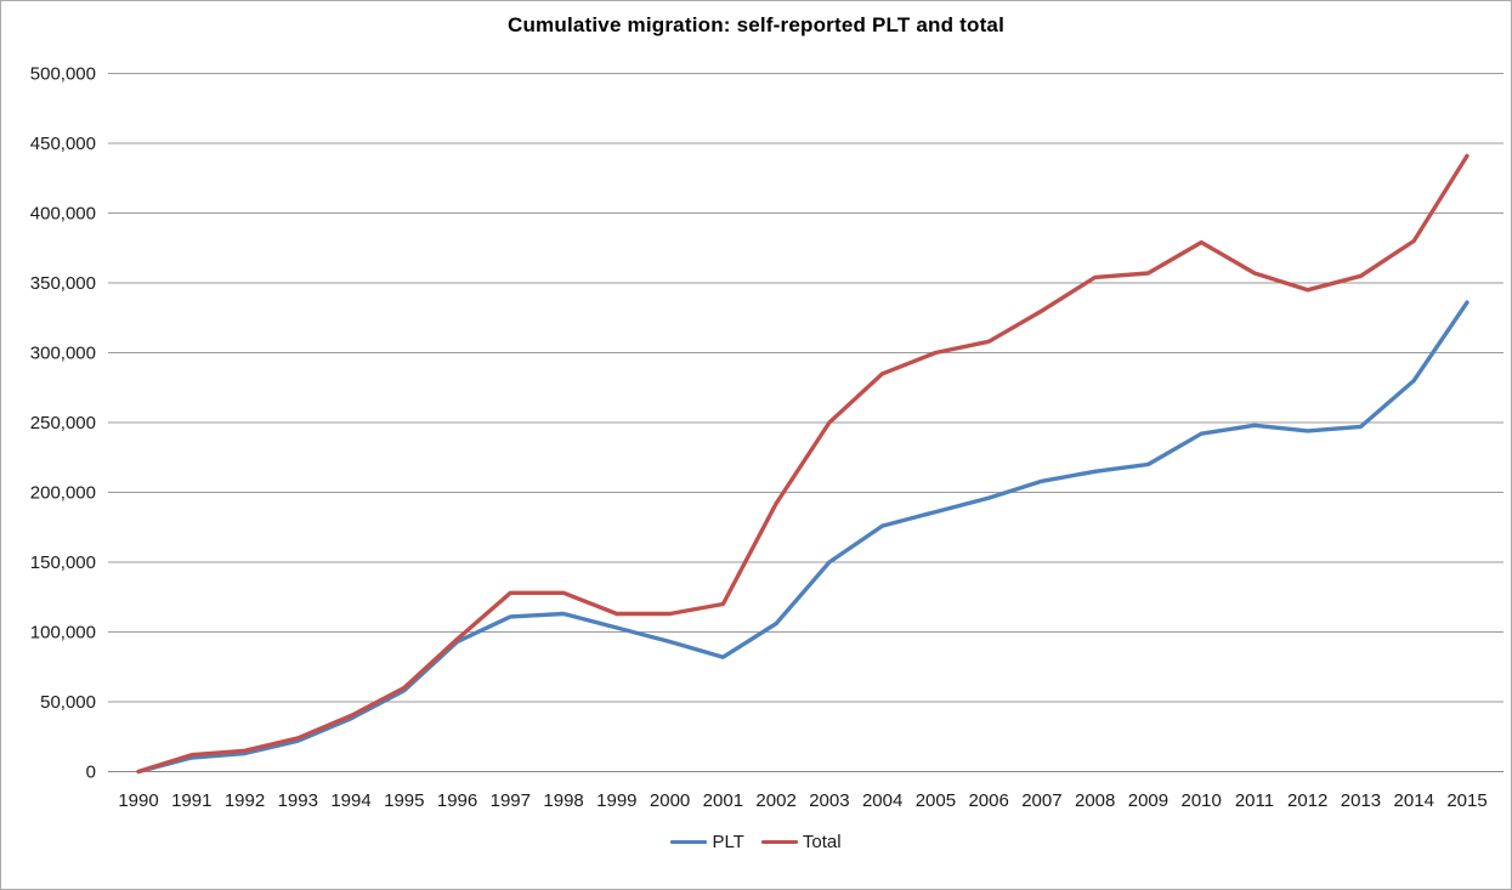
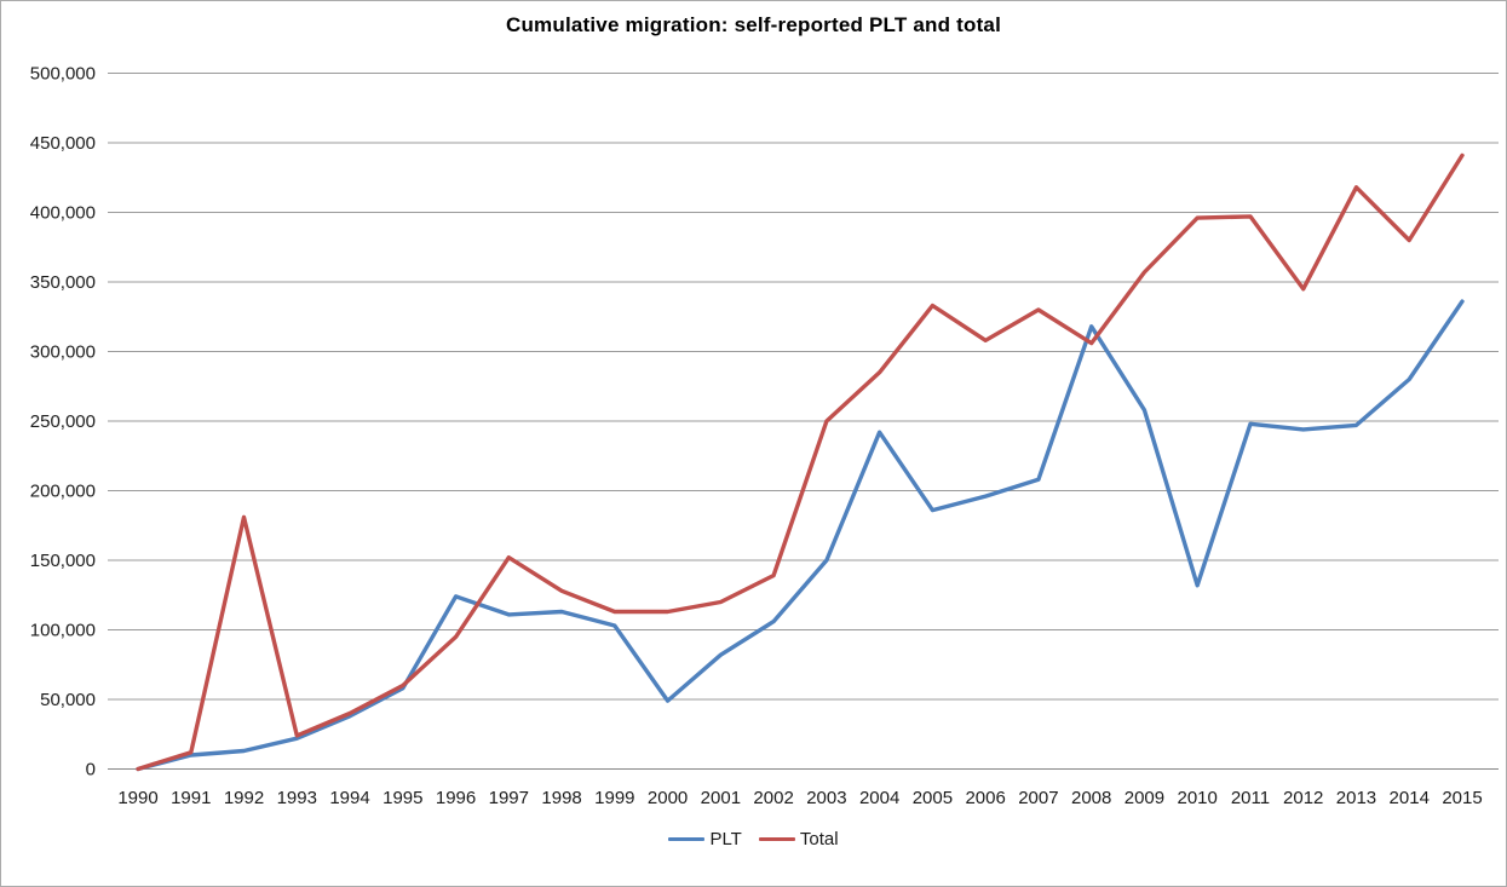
Total/1992: 15000 -> 181000
PLT/1996: 93000 -> 124000
Total/1997: 128000 -> 152000
PLT/2000: 93000 -> 49000
Total/2002: 192000 -> 139000
PLT/2004: 176000 -> 242000
Total/2005: 300000 -> 333000
PLT/2008: 215000 -> 318000
Total/2008: 354000 -> 306000
PLT/2009: 220000 -> 258000
PLT/2010: 242000 -> 132000
Total/2010: 379000 -> 396000
Total/2011: 357000 -> 397000
Total/2013: 355000 -> 418000
